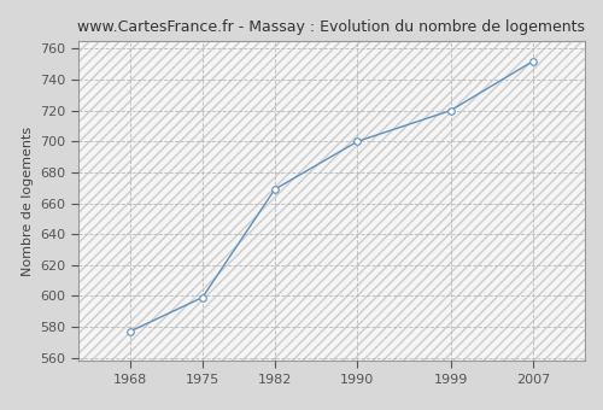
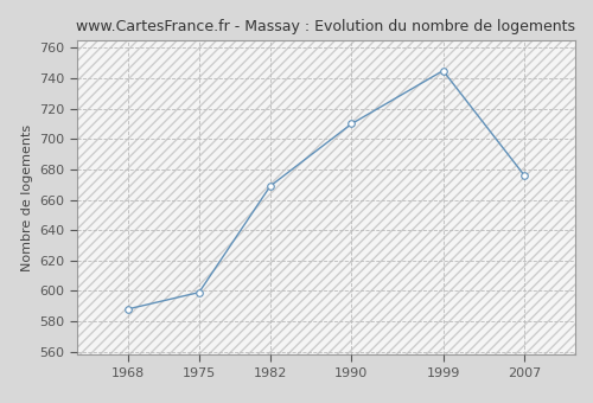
1968: 577 -> 588
1990: 700 -> 710
1999: 720 -> 745
2007: 752 -> 676
